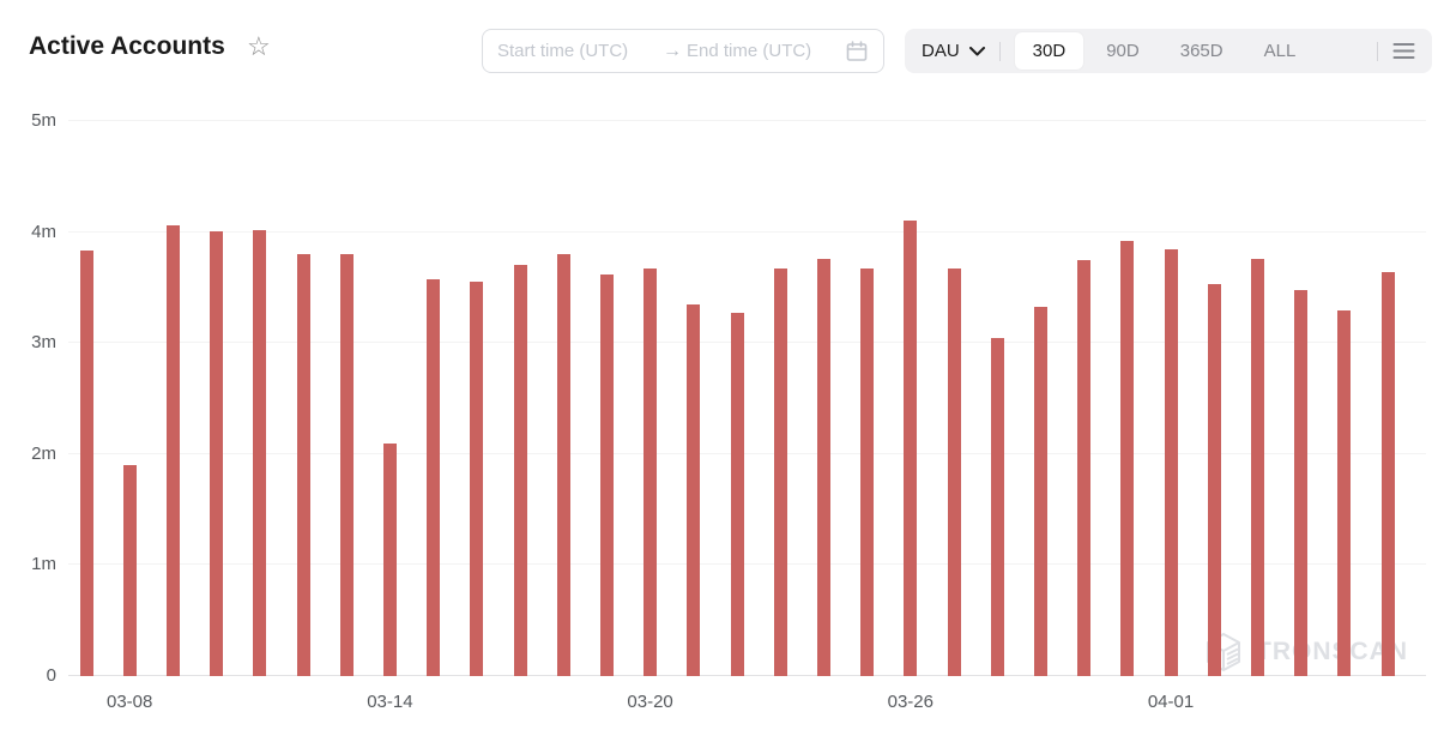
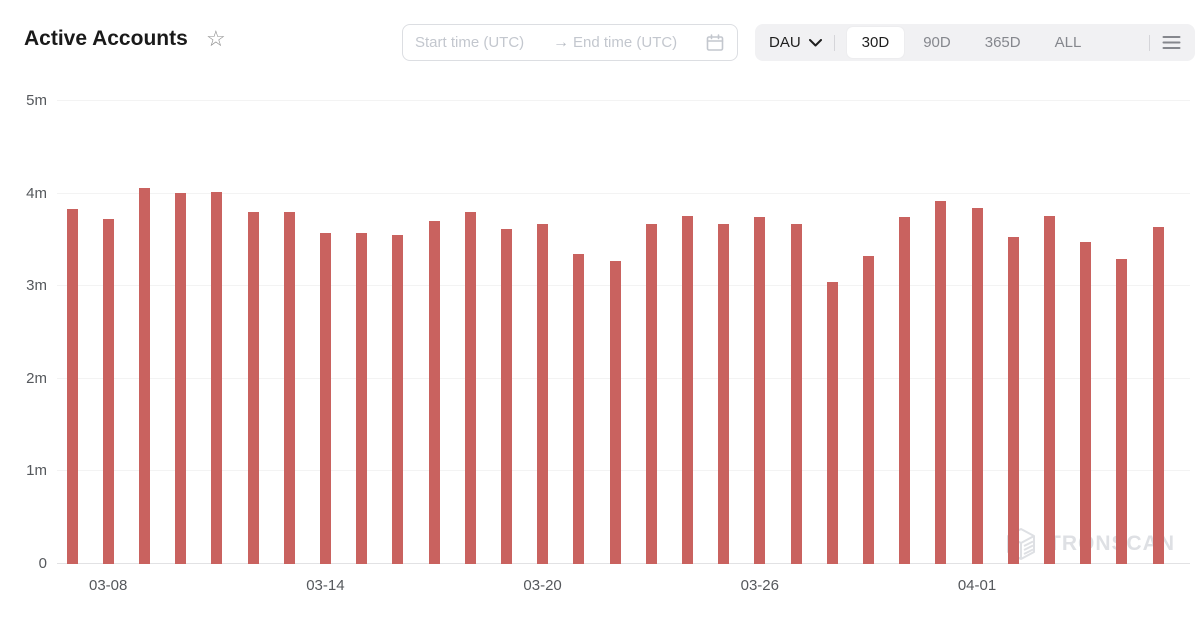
03-08: 1.9m -> 3.7m
03-14: 2.1m -> 3.6m
03-26: 4.1m -> 3.8m
